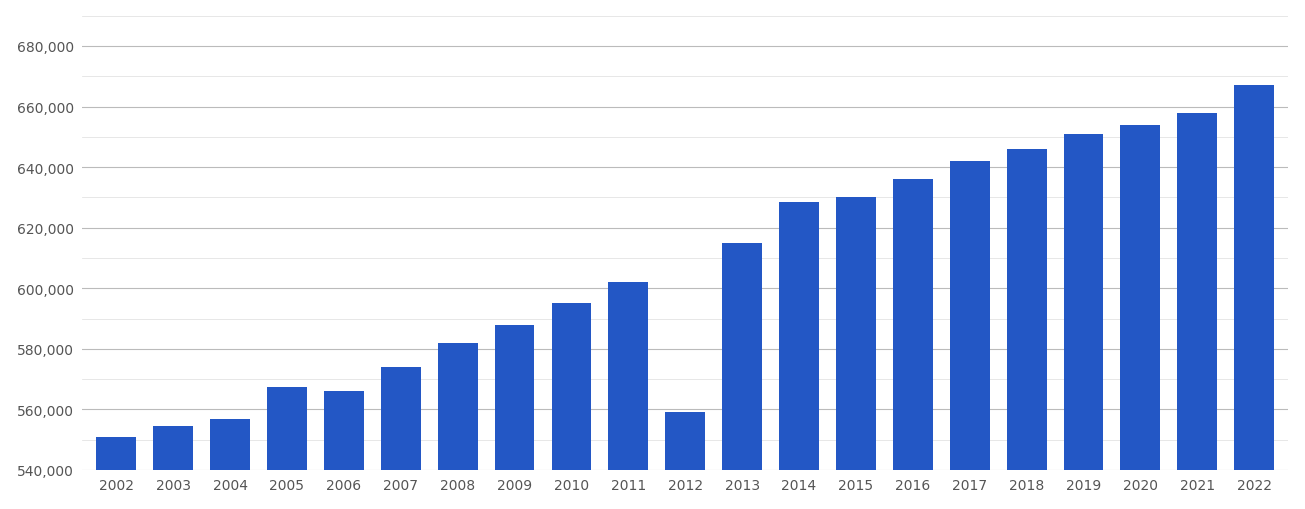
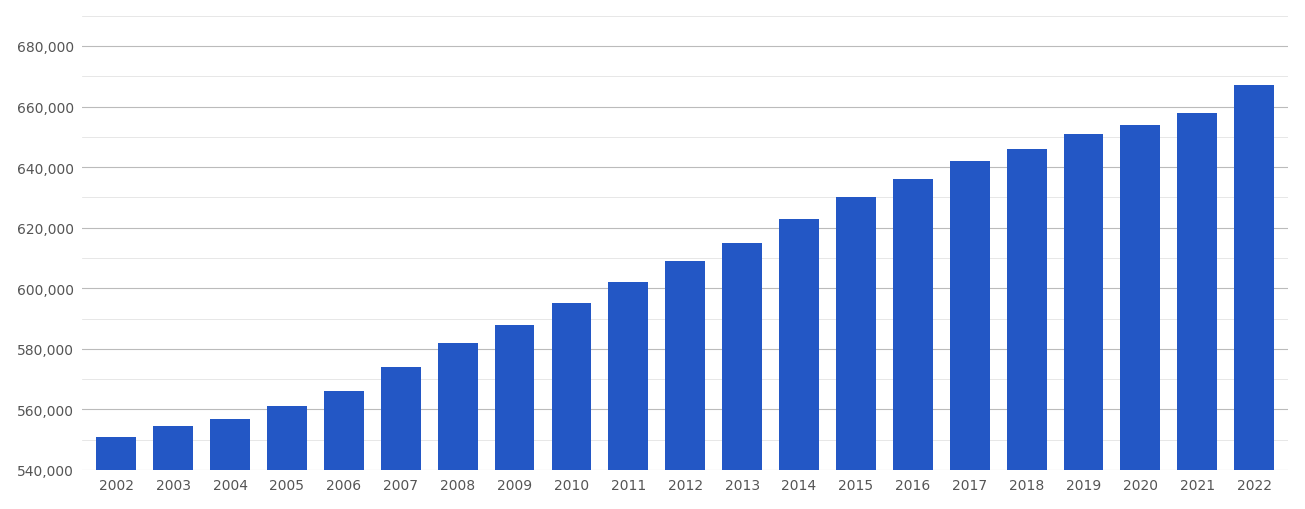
2005: 567,500 -> 561,000
2012: 559,000 -> 609,000
2014: 628,500 -> 623,000
